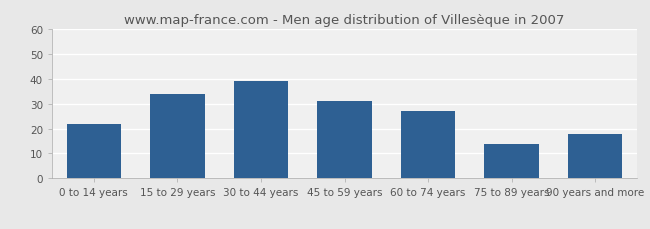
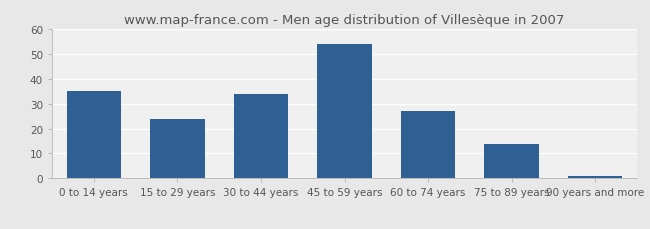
0 to 14 years: 22 -> 35
15 to 29 years: 34 -> 24
30 to 44 years: 39 -> 34
45 to 59 years: 31 -> 54
90 years and more: 18 -> 1
